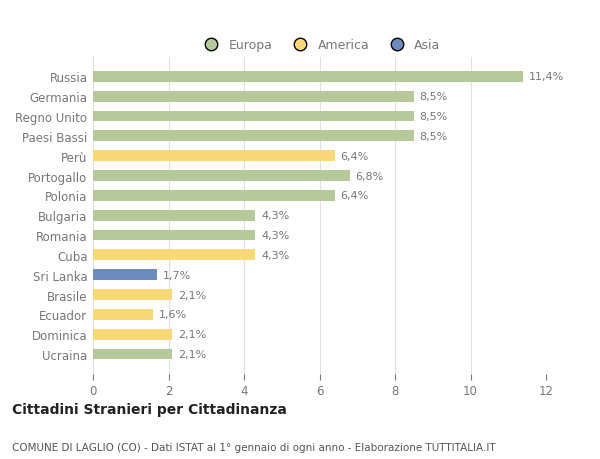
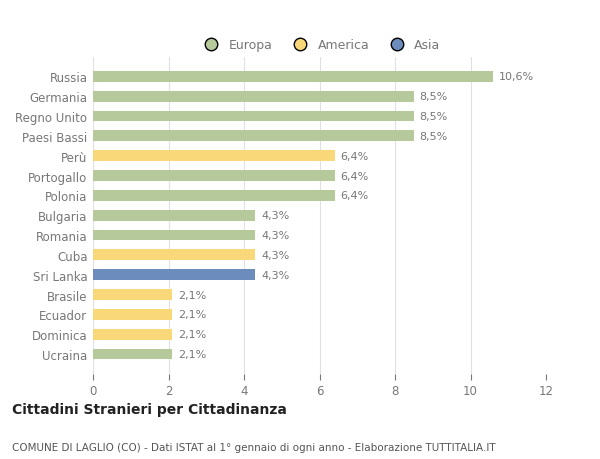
Russia: 11,4% -> 10,6%
Portogallo: 6,8% -> 6,4%
Sri Lanka: 1,7% -> 4,3%
Ecuador: 1,6% -> 2,1%
